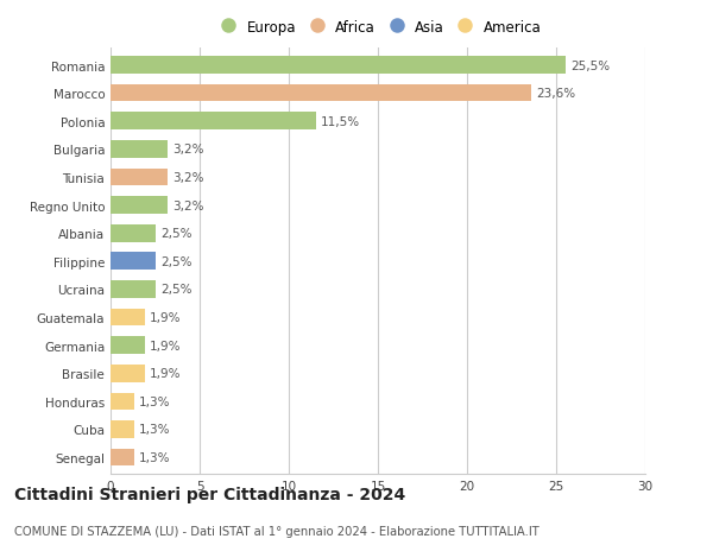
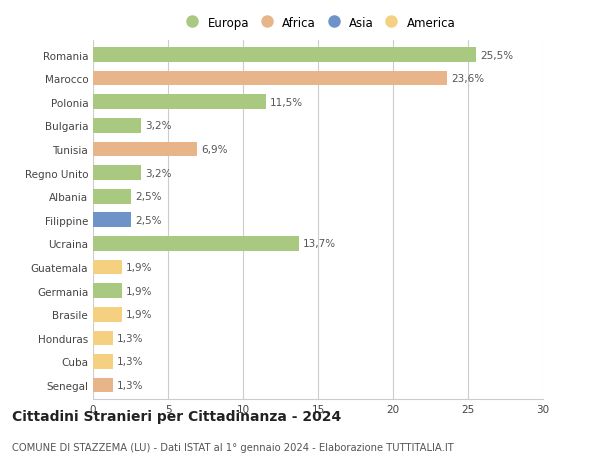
Tunisia: 3,2% -> 6,9%
Ucraina: 2,5% -> 13,7%
